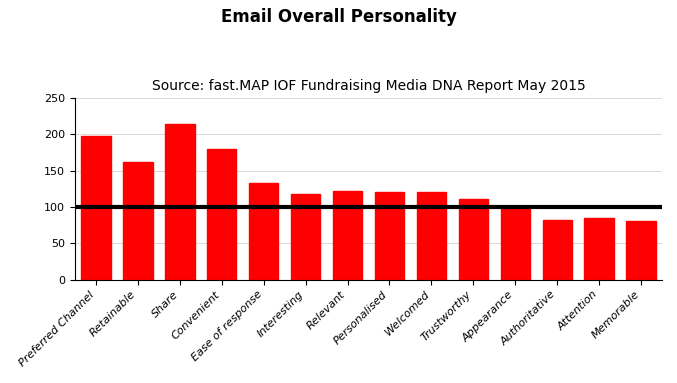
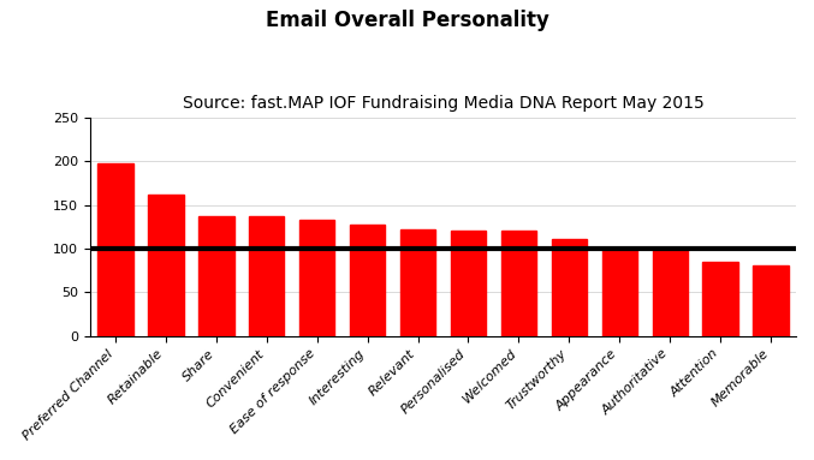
Share: 214 -> 137
Convenient: 180 -> 137
Interesting: 118 -> 128
Authoritative: 82 -> 98
